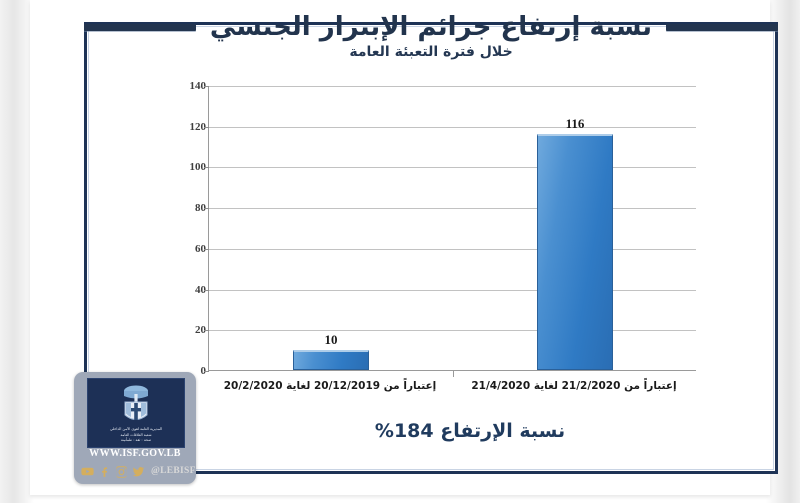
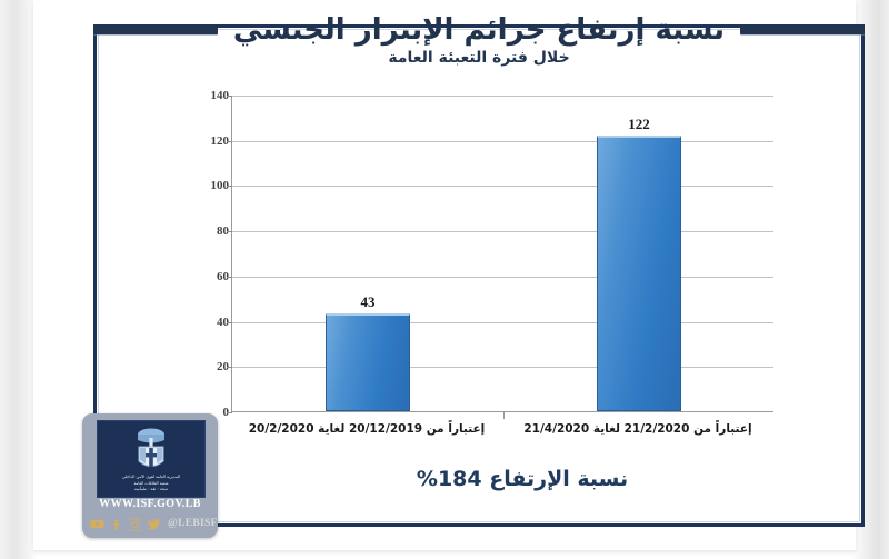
إعتباراً من 20/12/2019 لغاية 20/2/2020: 10 -> 43
إعتباراً من 21/2/2020 لغاية 21/4/2020: 116 -> 122
